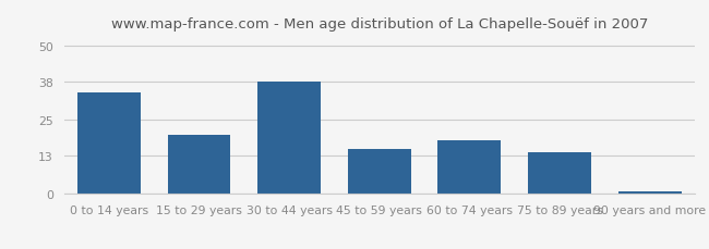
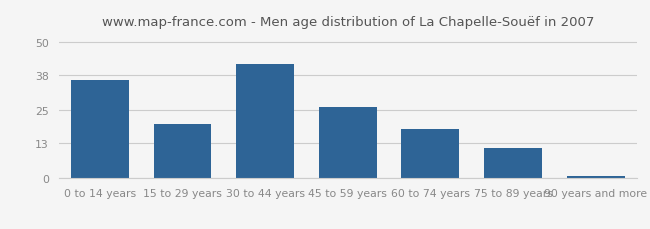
0 to 14 years: 34 -> 36
30 to 44 years: 38 -> 42
45 to 59 years: 15 -> 26
75 to 89 years: 14 -> 11
